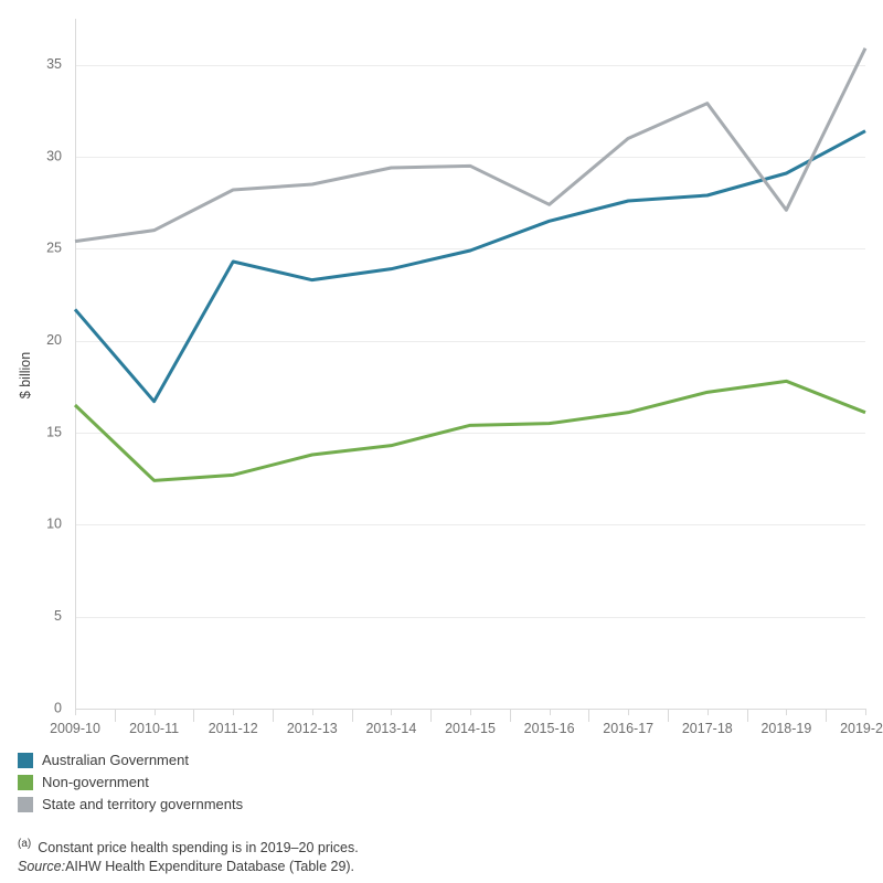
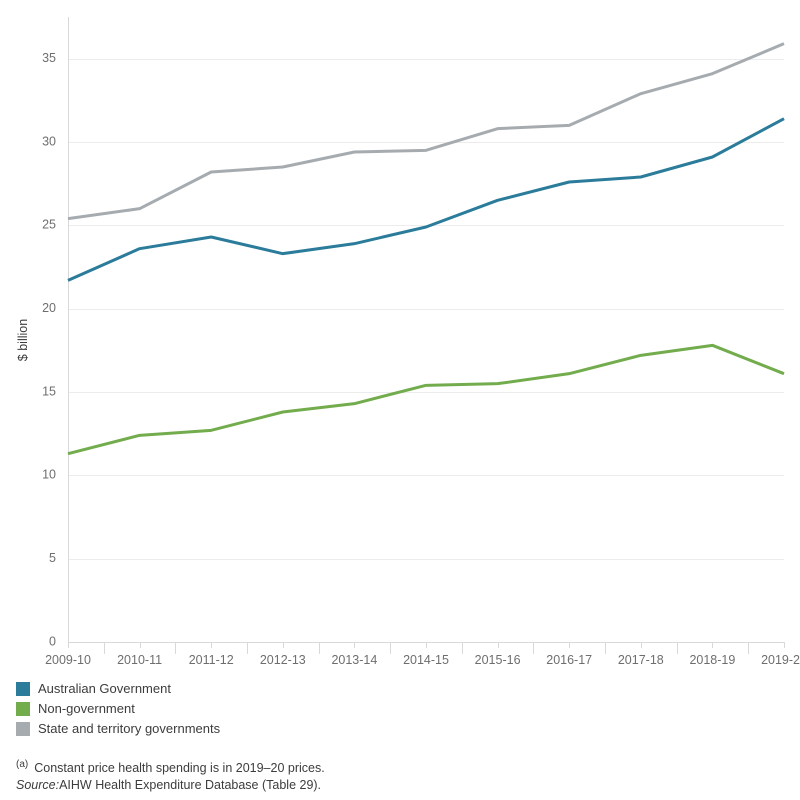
Non-government/2009-10: 16.5 -> 11.3
Australian Government/2010-11: 16.7 -> 23.6
State and territory governments/2015-16: 27.4 -> 30.8
State and territory governments/2018-19: 27.1 -> 34.1
